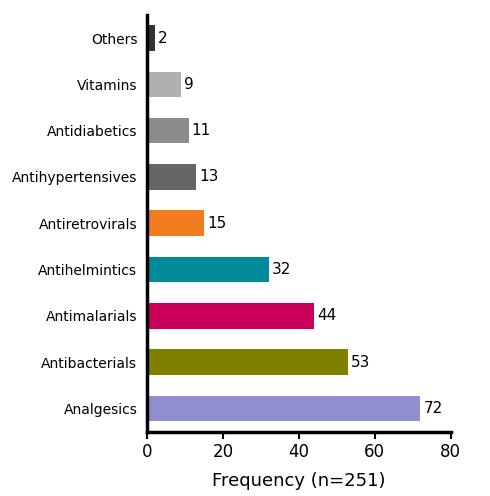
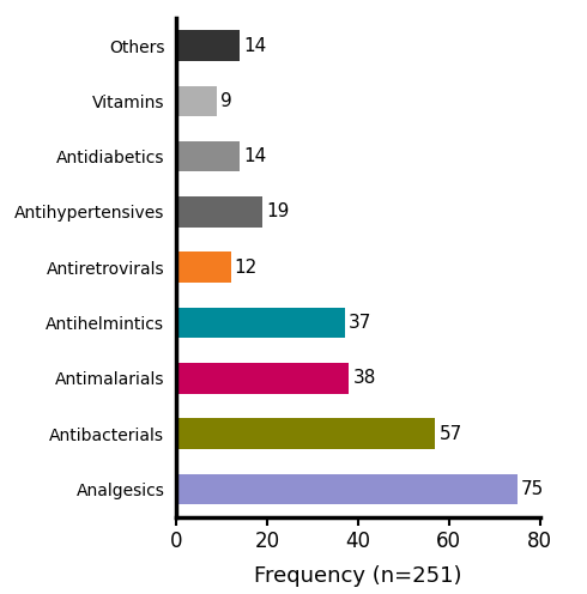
Others: 2 -> 14
Antidiabetics: 11 -> 14
Antihypertensives: 13 -> 19
Antiretrovirals: 15 -> 12
Antihelmintics: 32 -> 37
Antimalarials: 44 -> 38
Antibacterials: 53 -> 57
Analgesics: 72 -> 75
